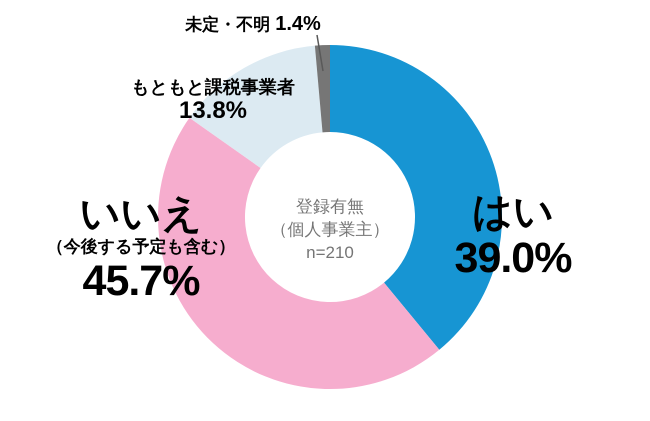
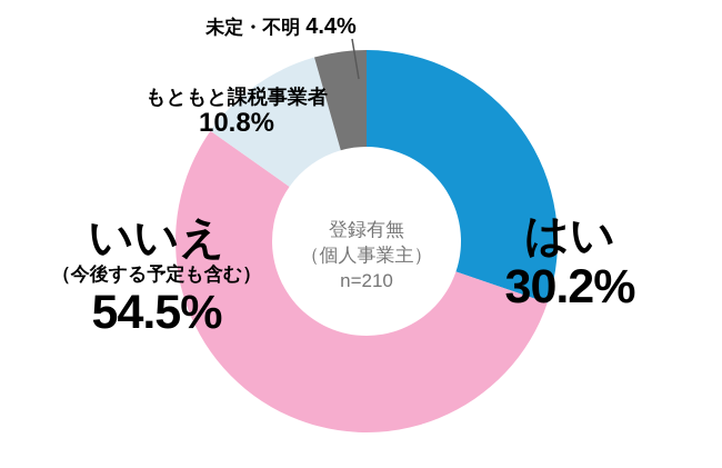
はい: 39.0% -> 30.2%
いいえ: 45.7% -> 54.5%
もともと課税事業者: 13.8% -> 10.8%
未定・不明: 1.4% -> 4.4%
